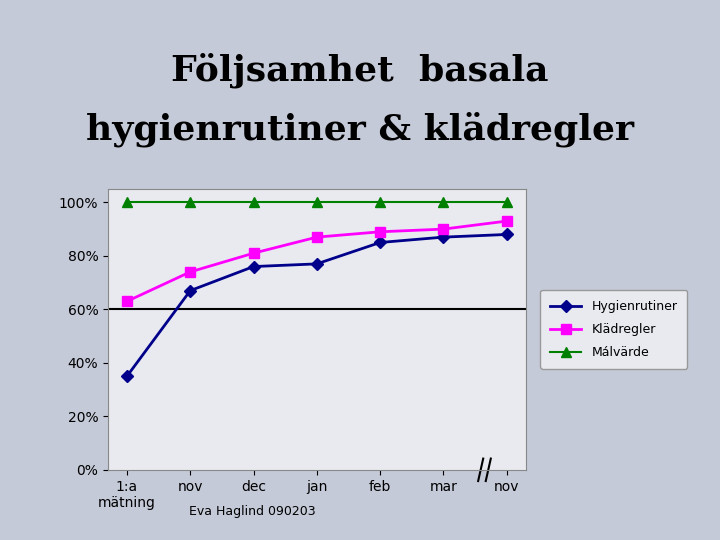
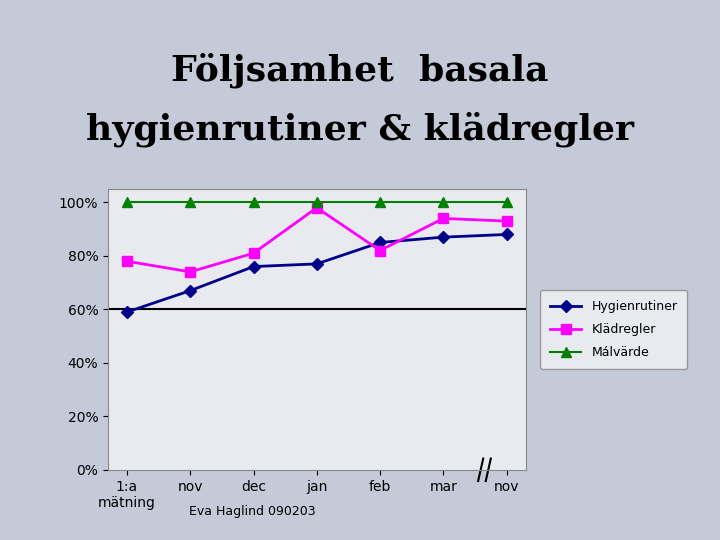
Hygienrutiner/1:a mätning: 35% -> 59%
Klädregler/1:a mätning: 63% -> 78%
Klädregler/jan: 87% -> 98%
Klädregler/feb: 89% -> 82%
Klädregler/mar: 90% -> 94%
